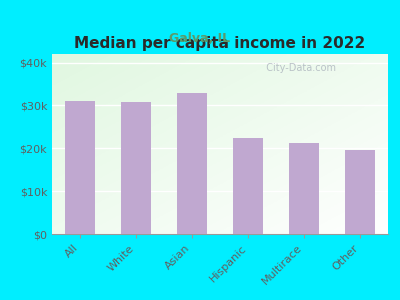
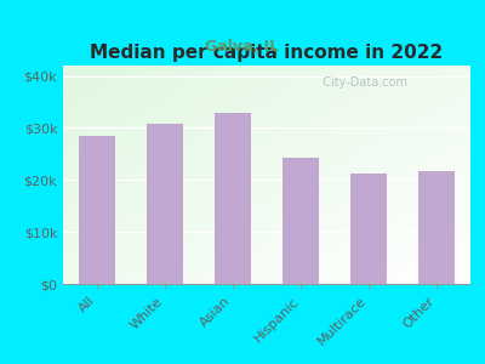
All: $31.0k -> $28.5k
Hispanic: $22.5k -> $24.2k
Other: $19.5k -> $21.7k
